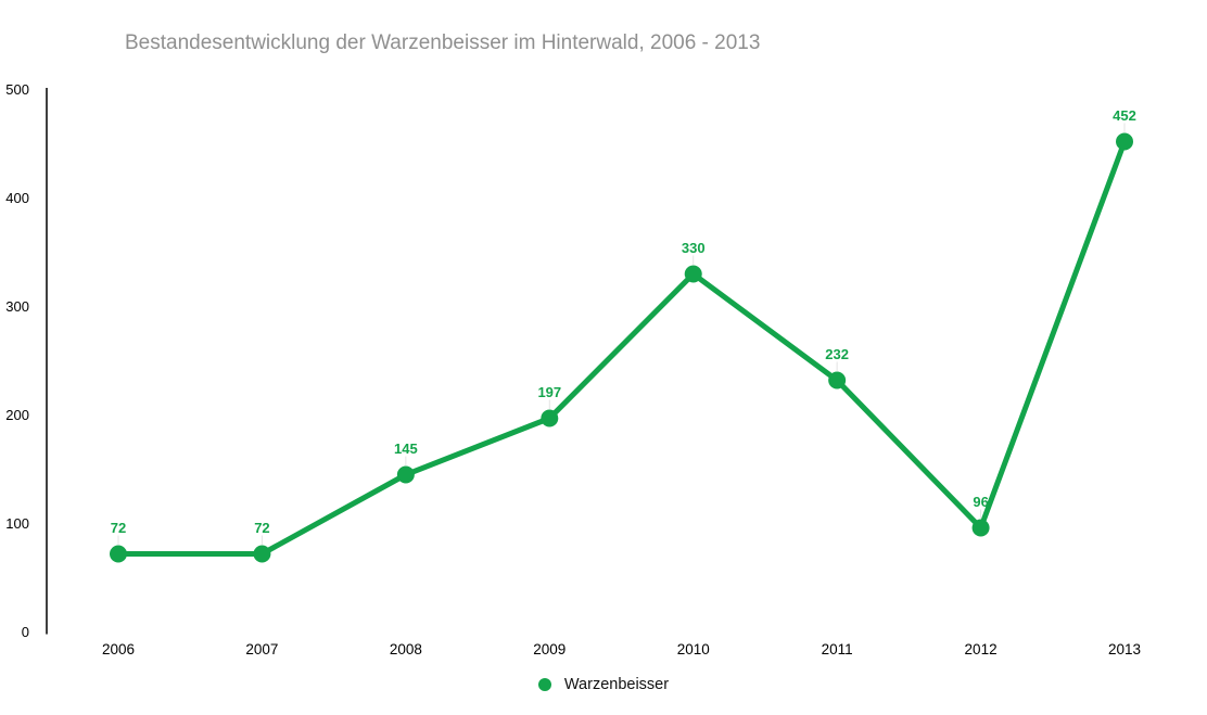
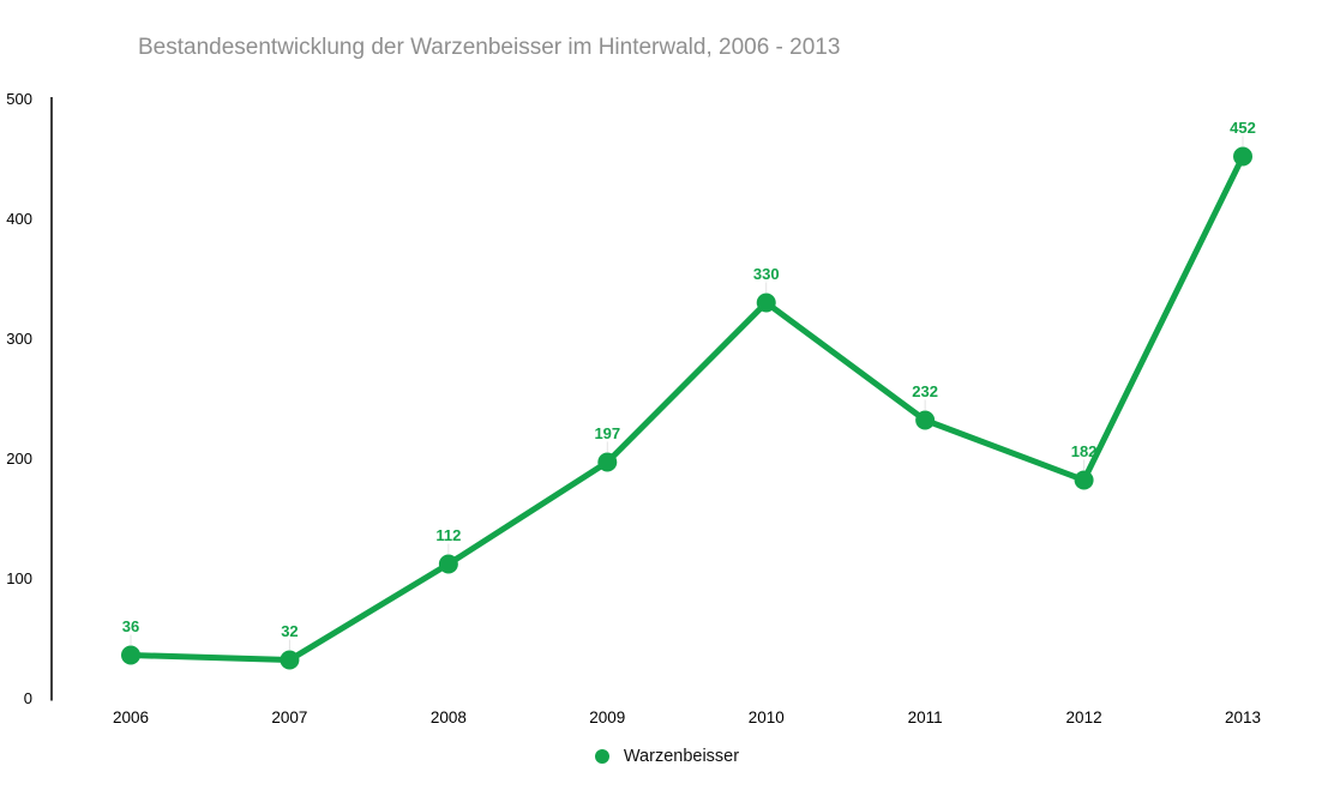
2006: 72 -> 36
2007: 72 -> 32
2008: 145 -> 112
2012: 96 -> 182
